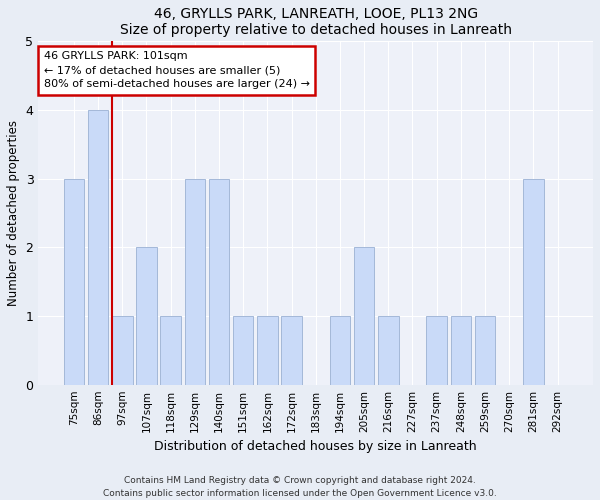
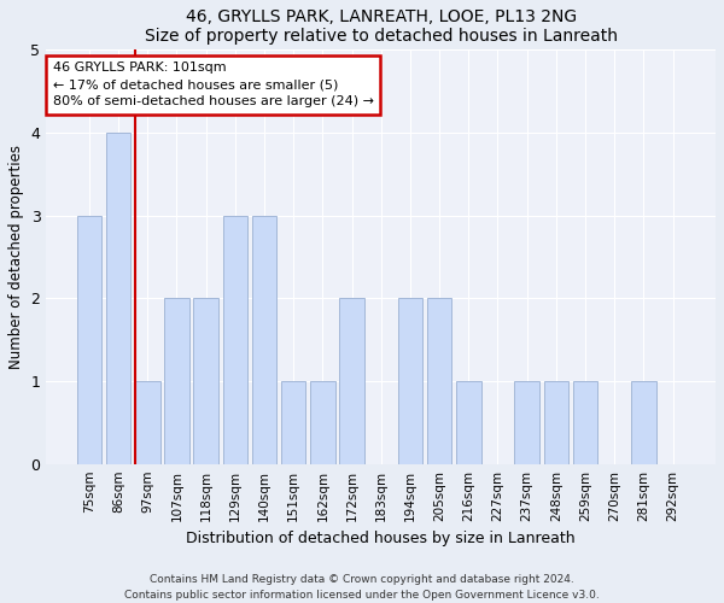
118sqm: 1 -> 2
172sqm: 1 -> 2
194sqm: 1 -> 2
281sqm: 3 -> 1
